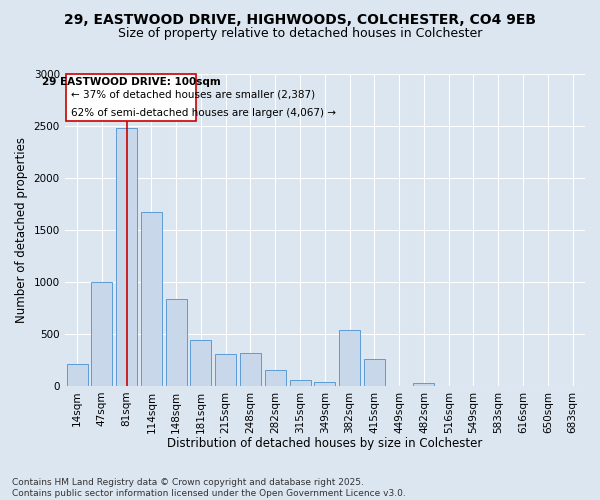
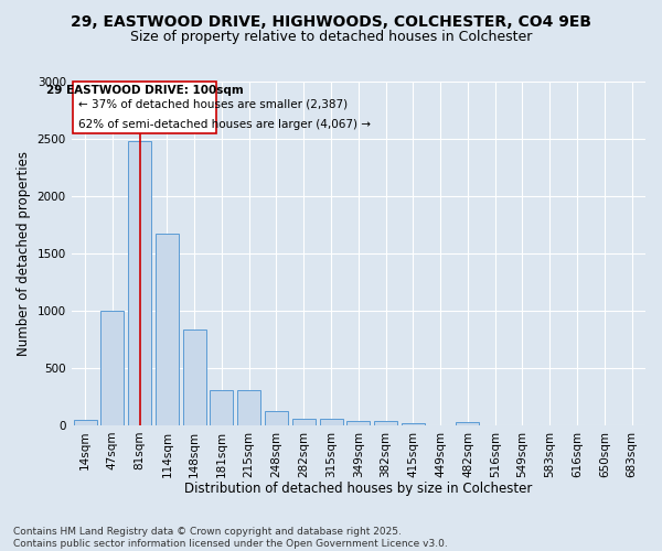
14sqm: 210 -> 50
181sqm: 440 -> 300
248sqm: 320 -> 120
282sqm: 150 -> 60
382sqm: 540 -> 40
415sqm: 260 -> 20
